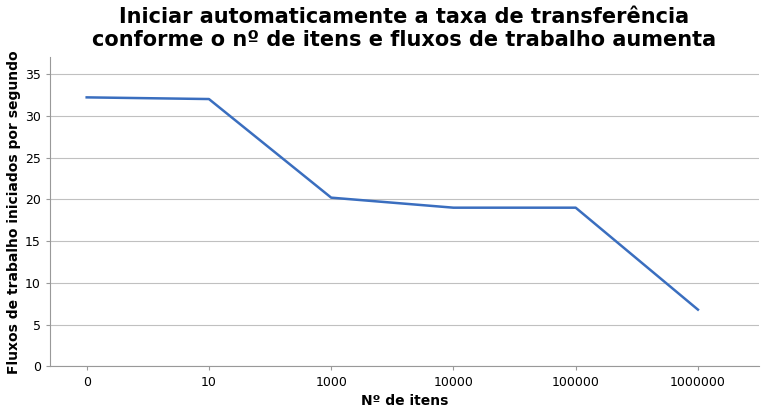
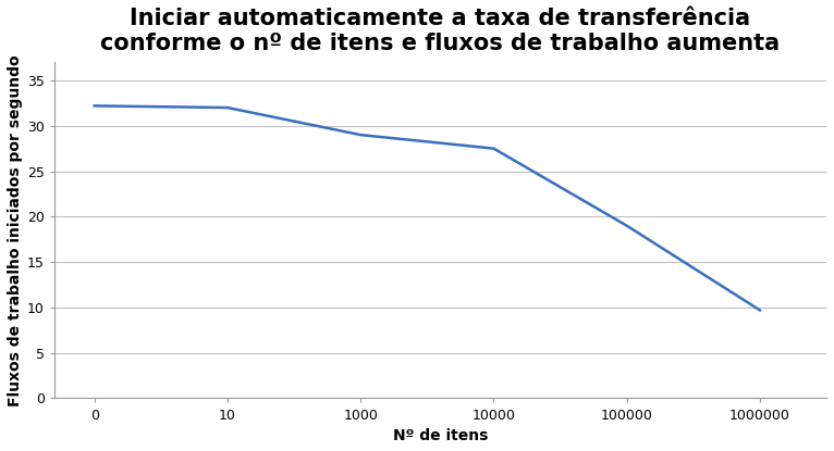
1000: 20.2 -> 29.0
10000: 19.0 -> 27.5
1000000: 6.8 -> 9.7
